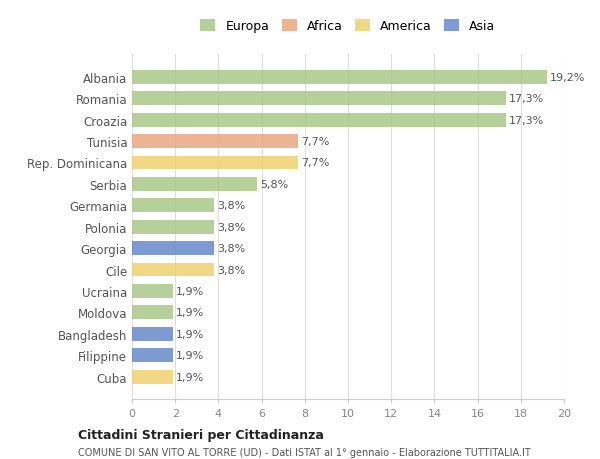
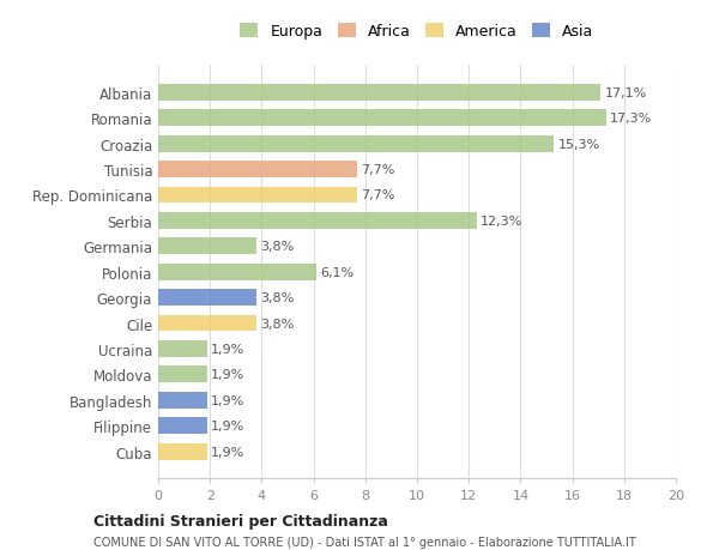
Albania: 19,2% -> 17,1%
Croazia: 17,3% -> 15,3%
Serbia: 5,8% -> 12,3%
Polonia: 3,8% -> 6,1%
